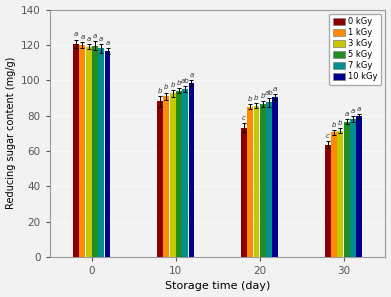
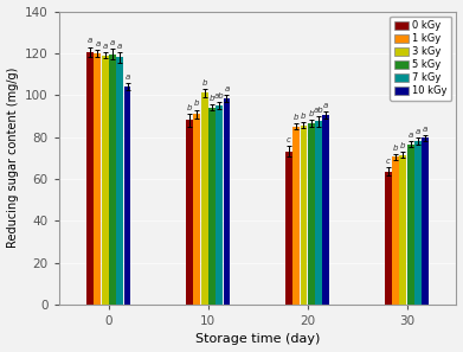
10 kGy/0: 116 -> 104
3 kGy/10: 92 -> 101
